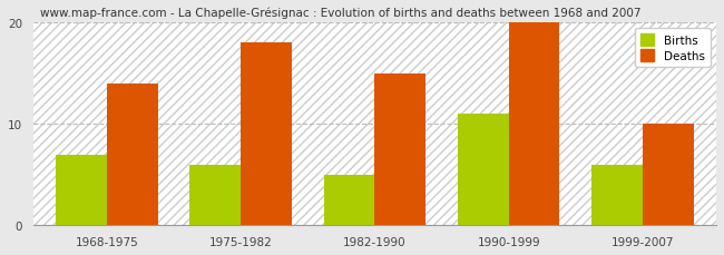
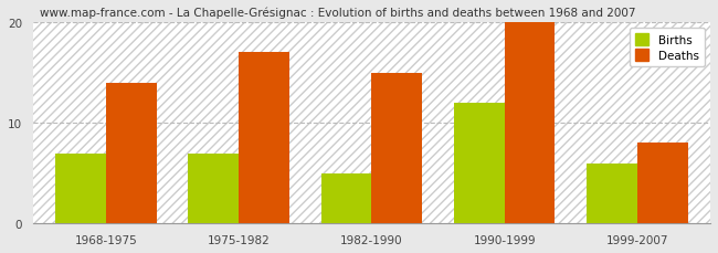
Births/1975-1982: 6 -> 7
Deaths/1975-1982: 18 -> 17
Births/1990-1999: 11 -> 12
Deaths/1999-2007: 10 -> 8
